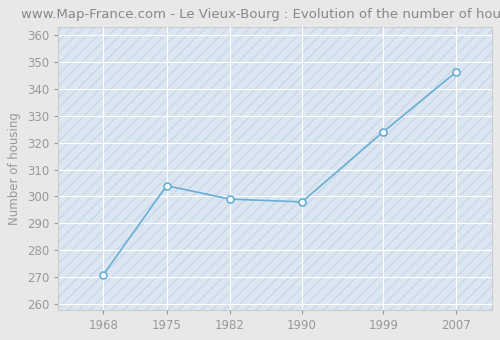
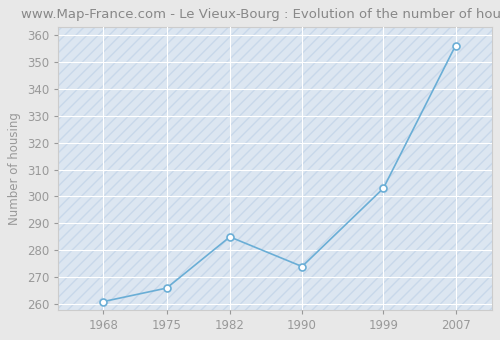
1968: 271 -> 261
1975: 304 -> 266
1982: 299 -> 285
1990: 298 -> 274
1999: 324 -> 303
2007: 346 -> 356
